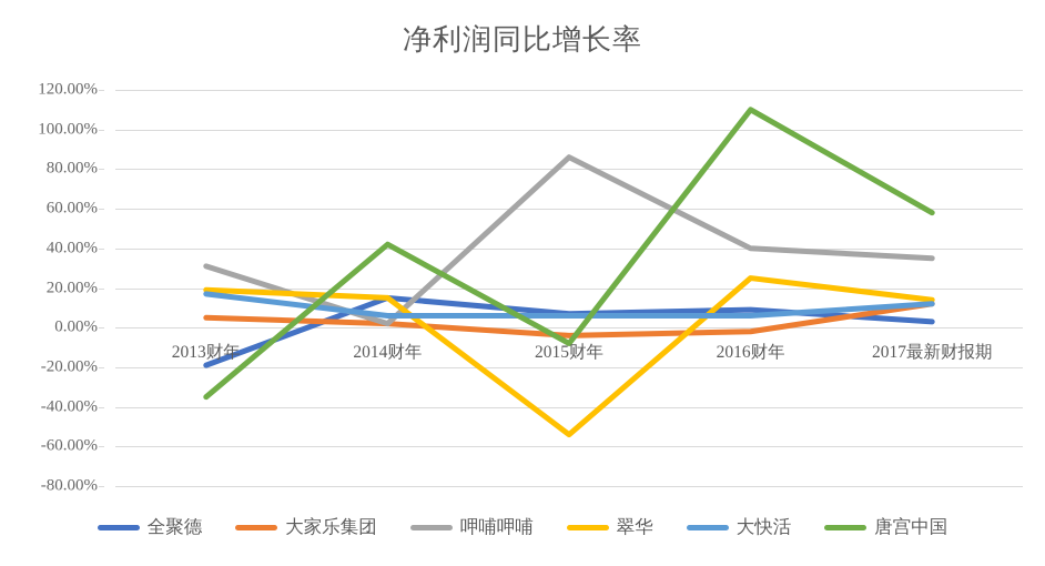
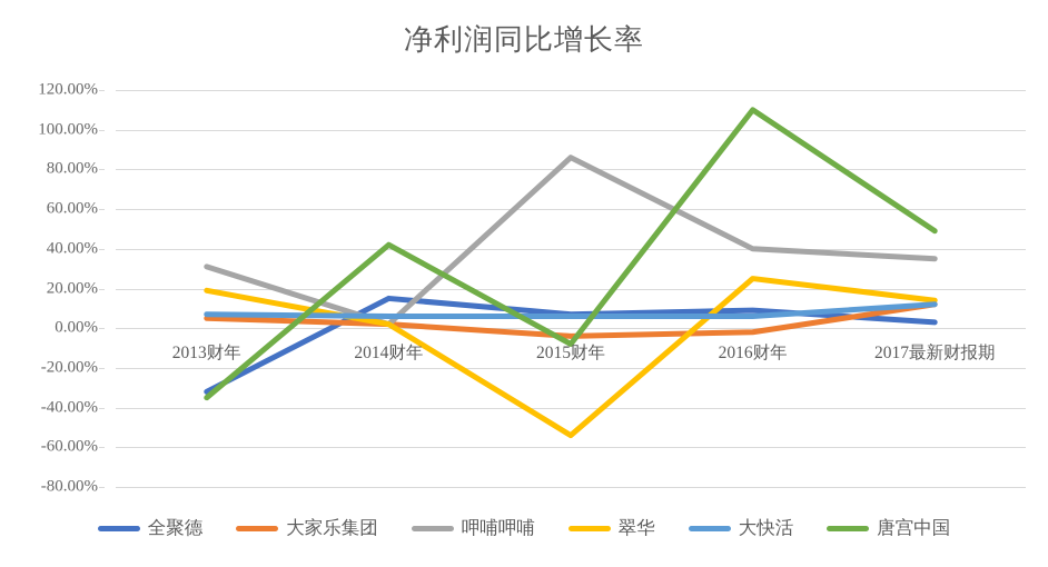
全聚德/2013财年: -19% -> -32%
大快活/2013财年: 17% -> 7%
翠华/2014财年: 15% -> 2%
唐宫中国/2017最新财报期: 58% -> 49%
